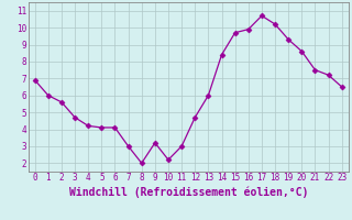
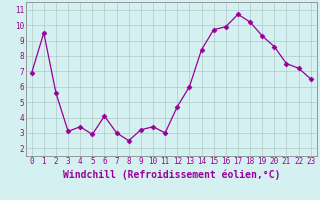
1: 6.0 -> 9.5
3: 4.7 -> 3.1
4: 4.2 -> 3.4
5: 4.1 -> 2.9
8: 2.0 -> 2.5
10: 2.2 -> 3.4
